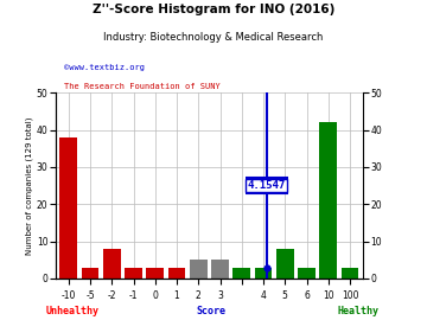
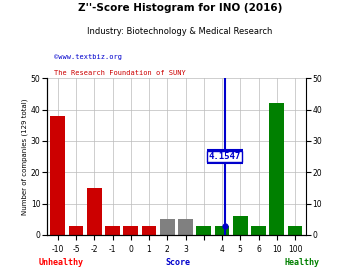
-2: 8 -> 15
5: 8 -> 6
